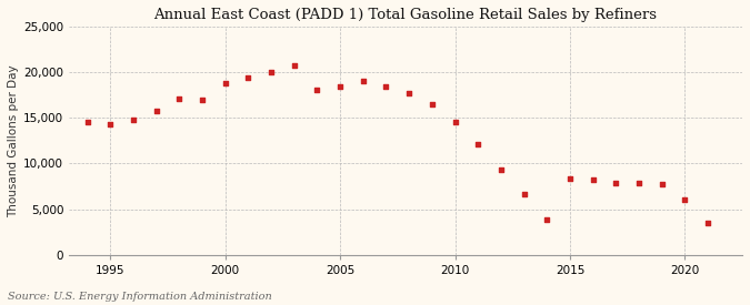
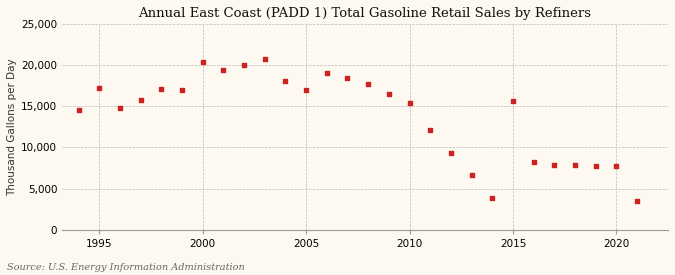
1995: 14,400 -> 17,200
2000: 18,800 -> 20,400
2005: 18,400 -> 17,000
2010: 14,500 -> 15,400
2015: 8,300 -> 15,600
2020: 6,000 -> 7,800
